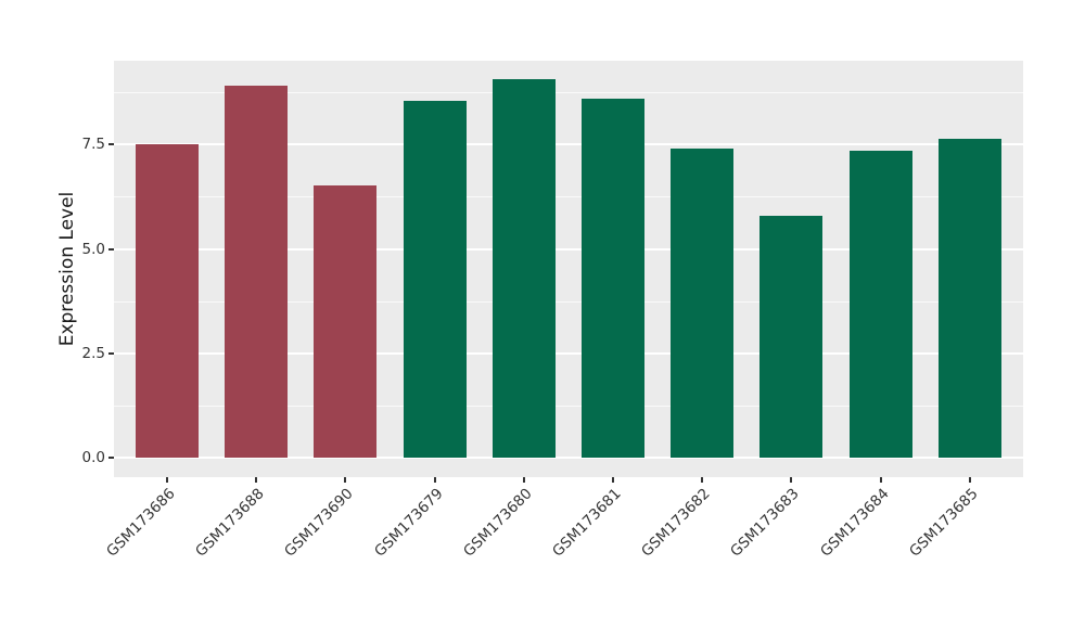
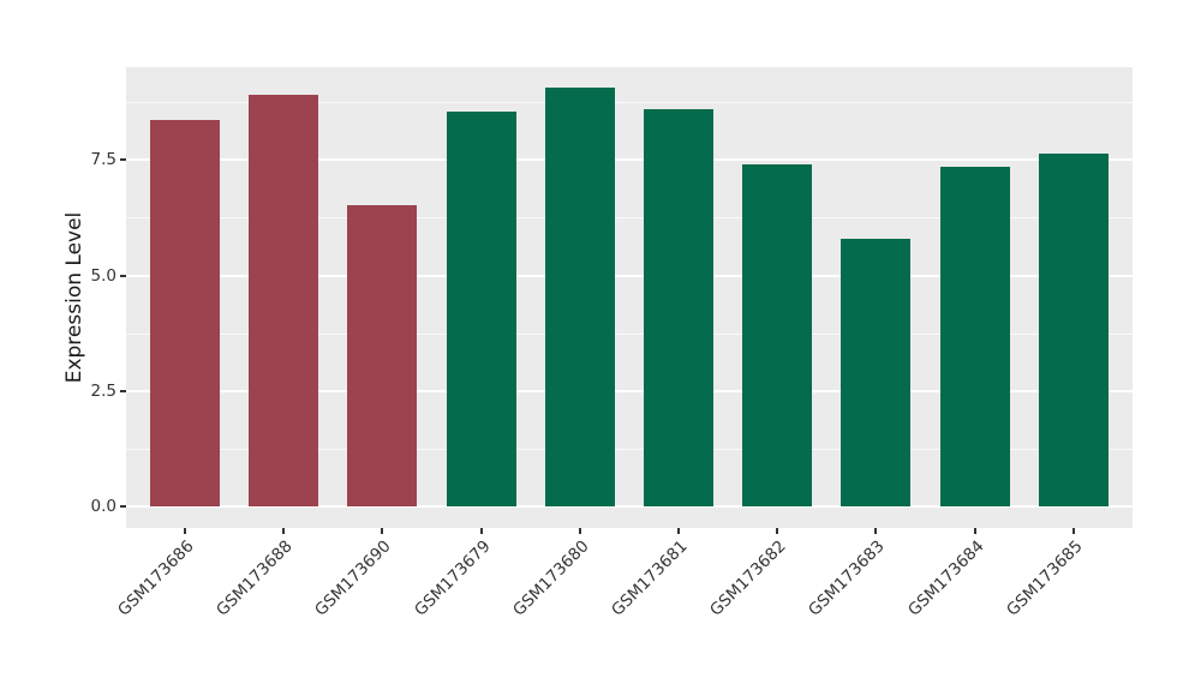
GSM173686: 7.5 -> 8.4
